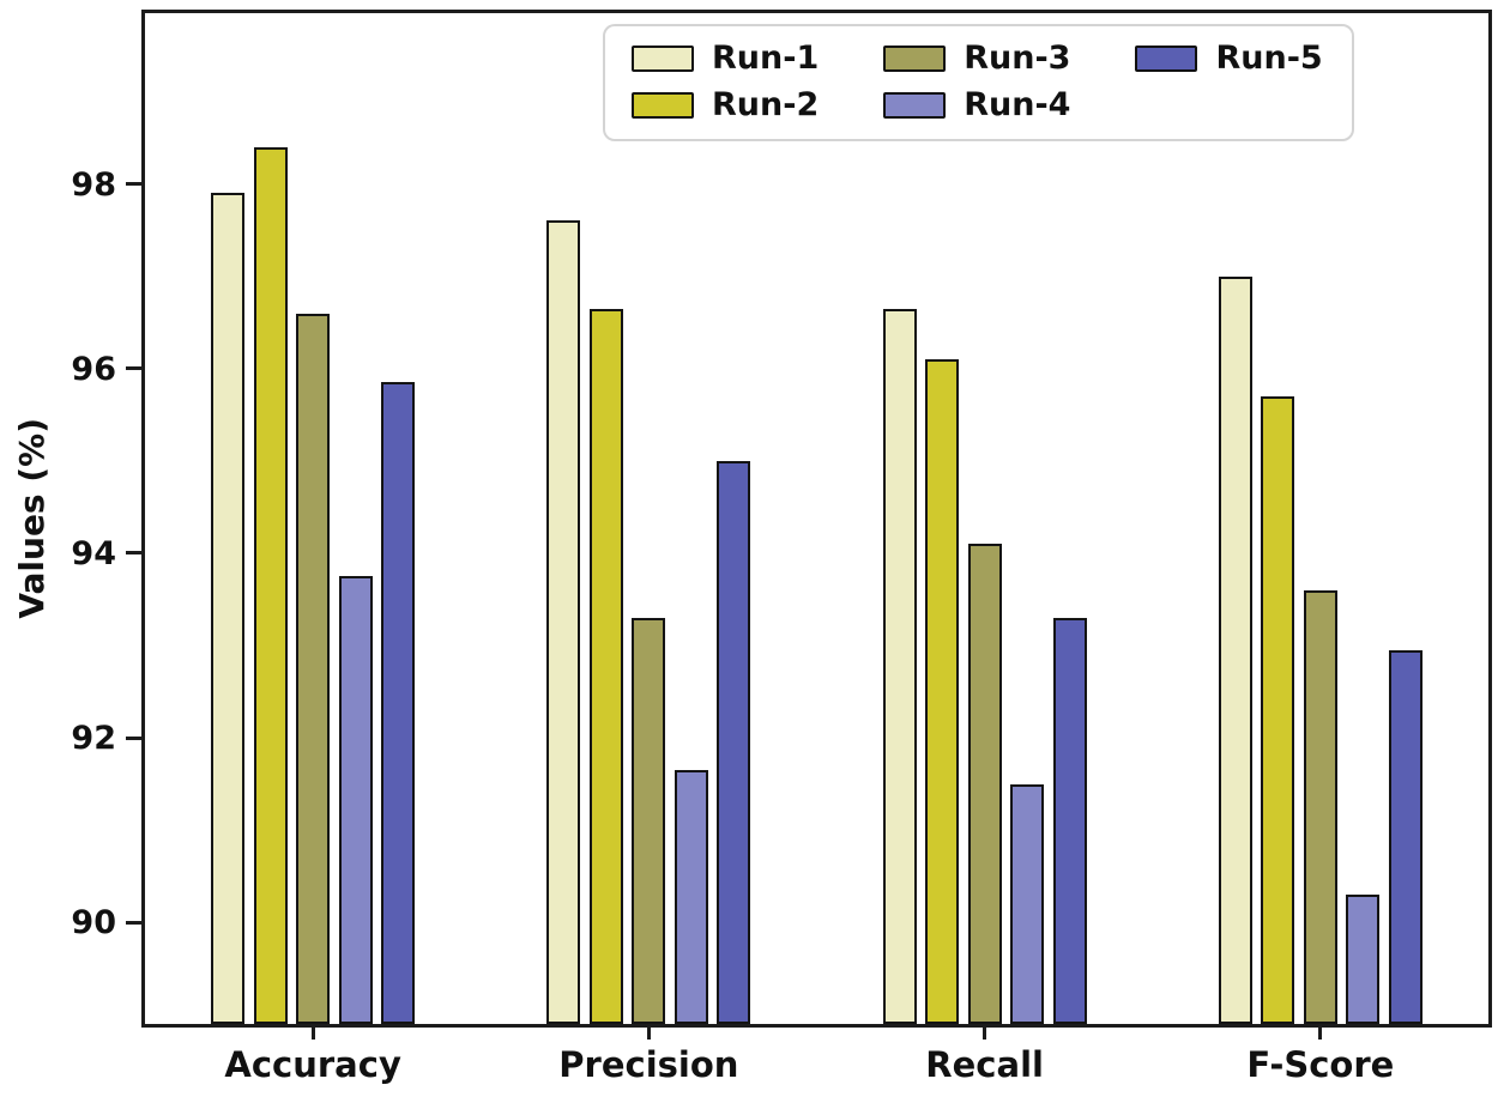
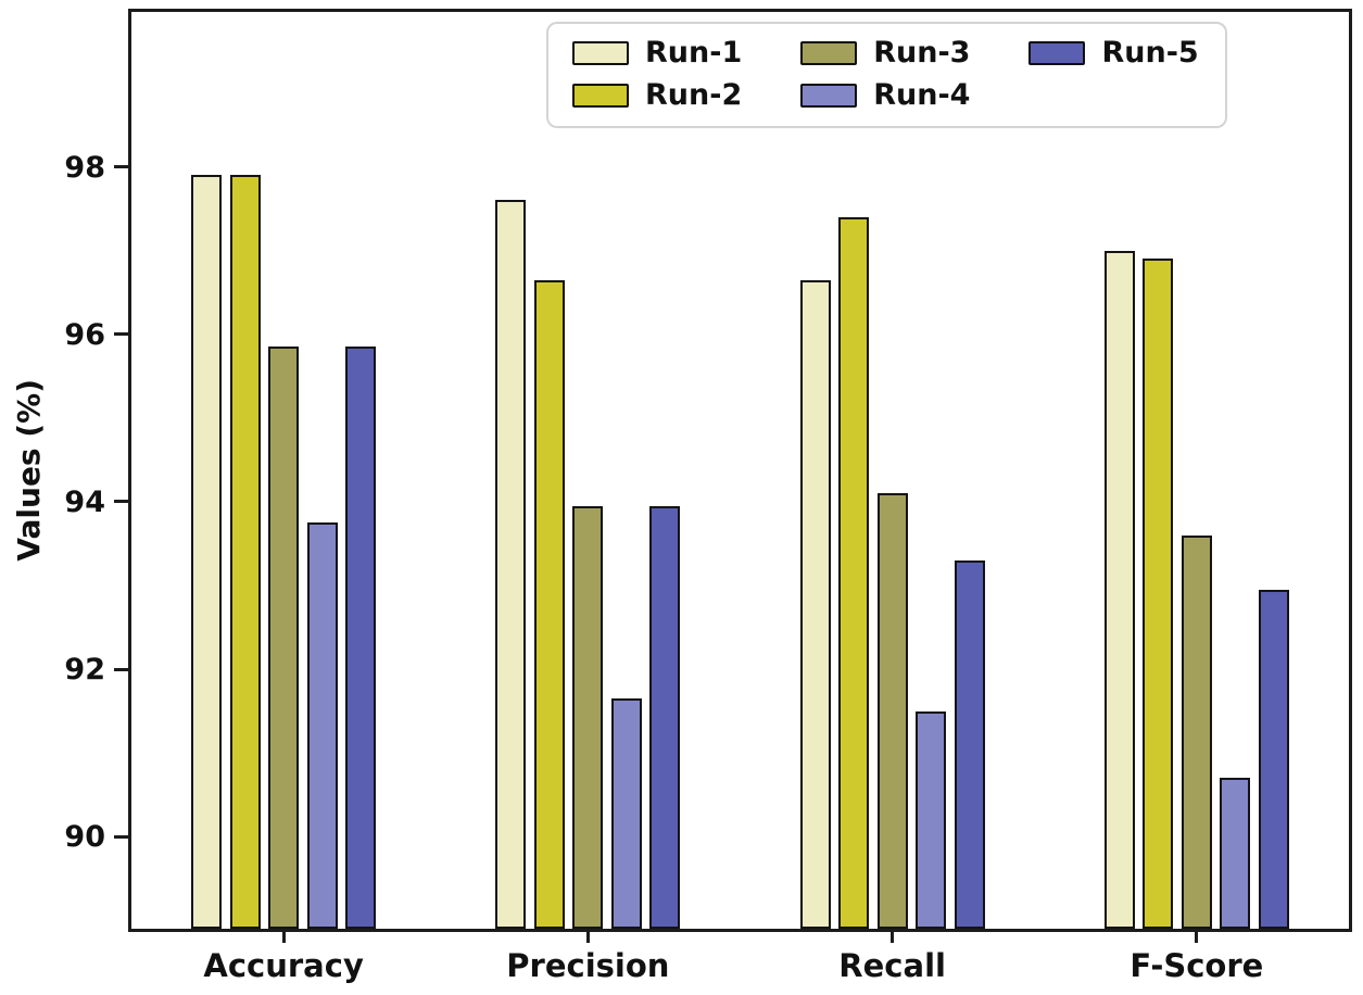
Run-2/Accuracy: 98.4 -> 97.9
Run-3/Accuracy: 96.6 -> 95.8
Run-3/Precision: 93.3 -> 94.0
Run-5/Precision: 95.0 -> 94.0
Run-2/Recall: 96.1 -> 97.4
Run-2/F-Score: 95.7 -> 96.9
Run-4/F-Score: 90.3 -> 90.7
